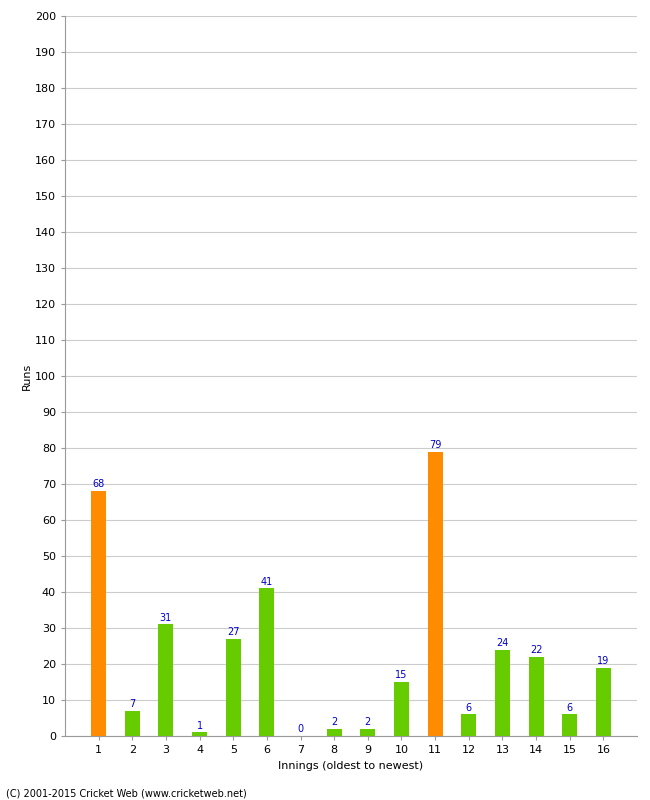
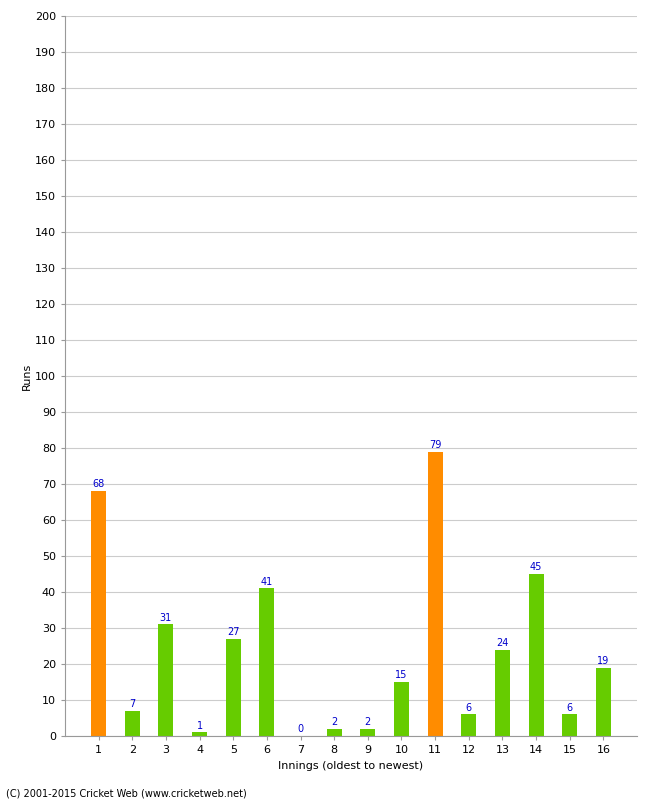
14: 22 -> 45
